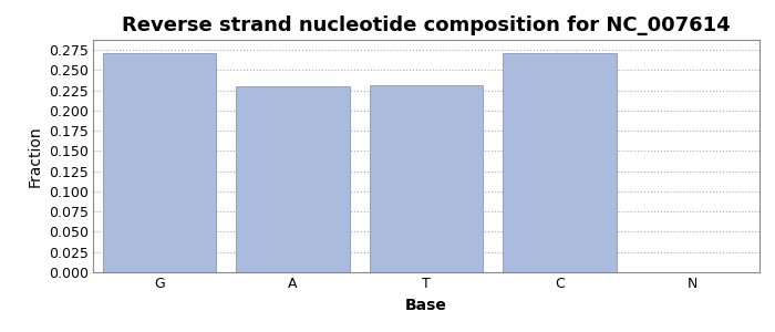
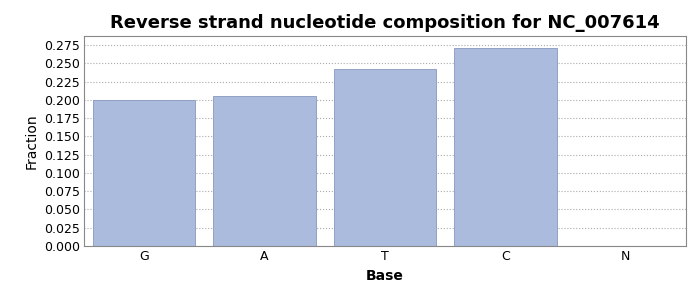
G: 0.271 -> 0.200
A: 0.230 -> 0.206
T: 0.232 -> 0.242
